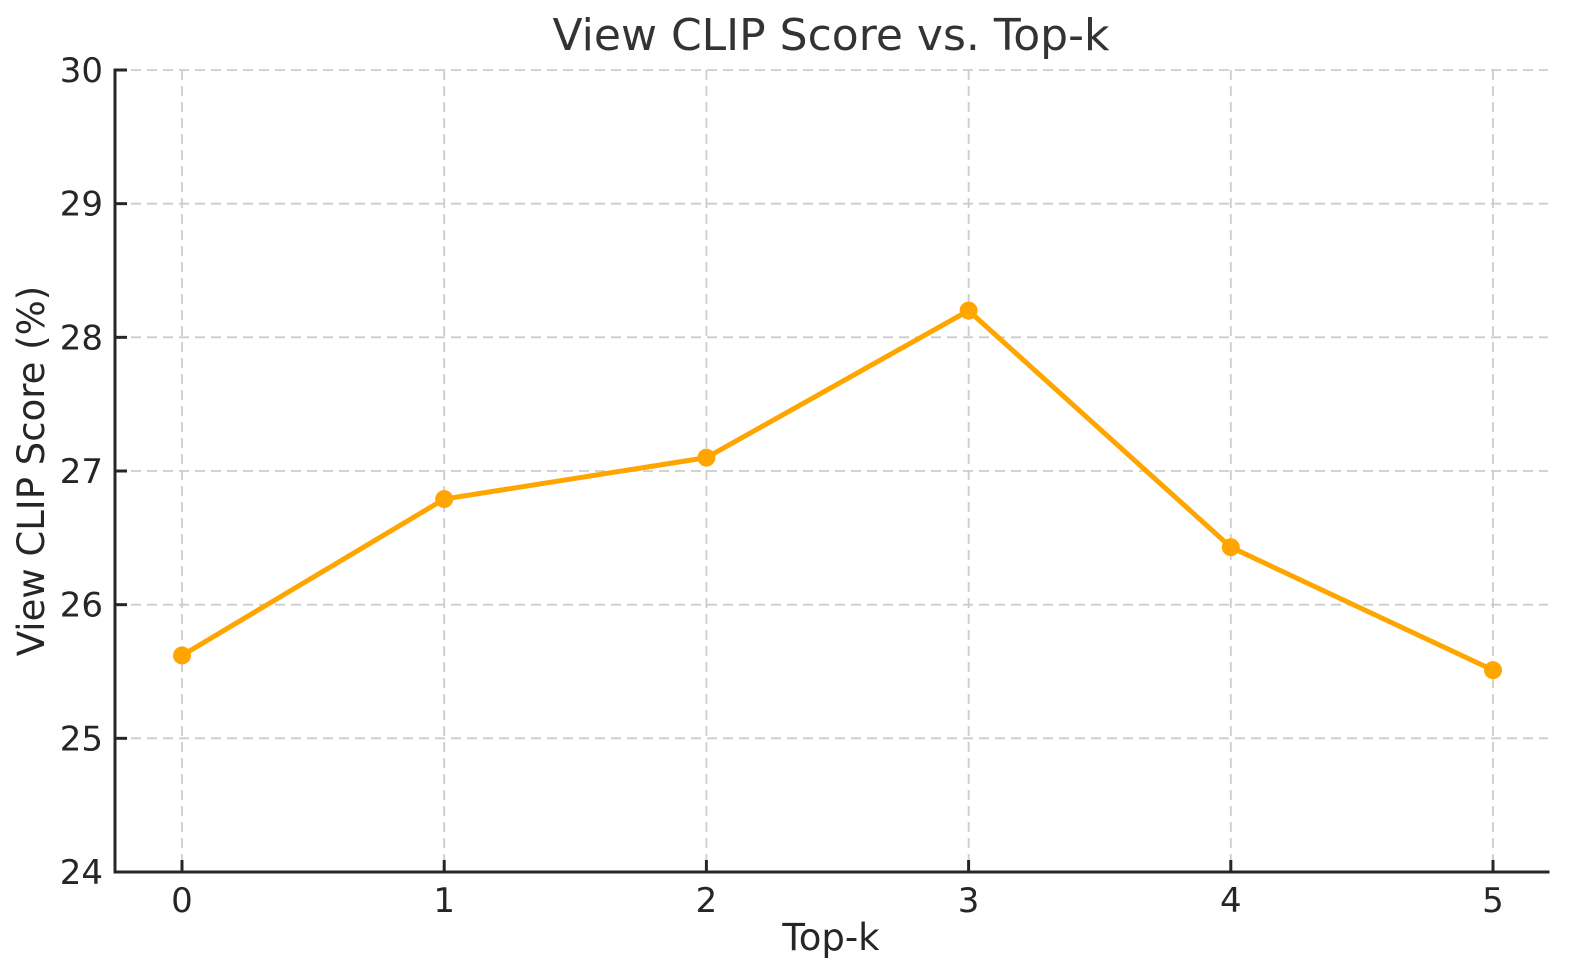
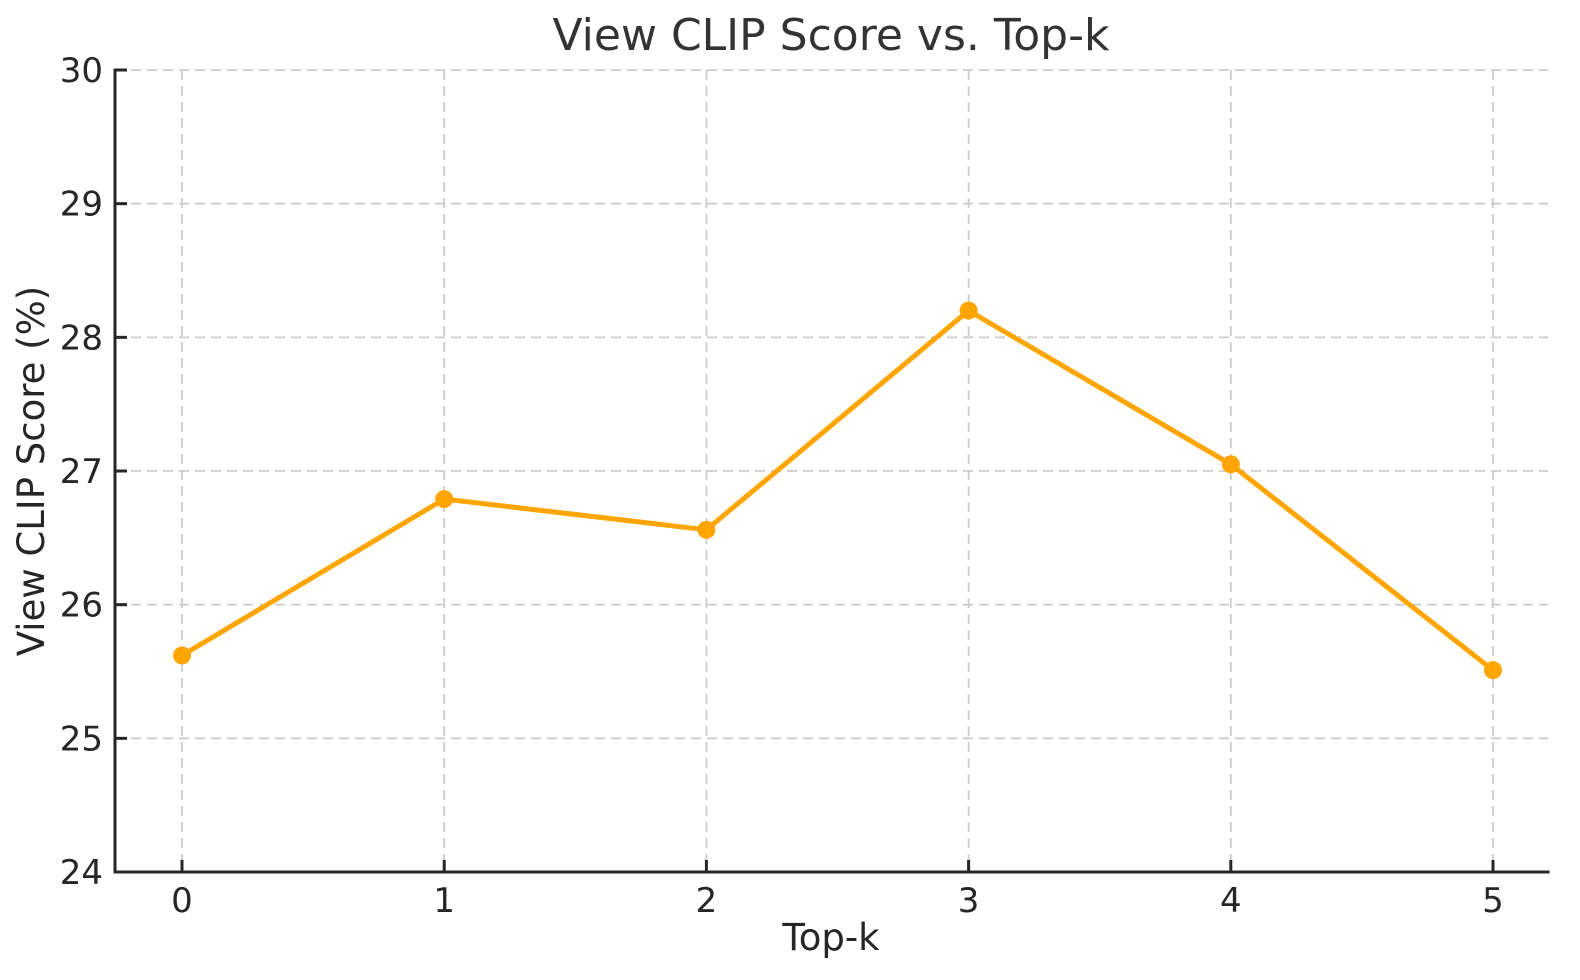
2: 27.10 -> 26.56
4: 26.43 -> 27.05
